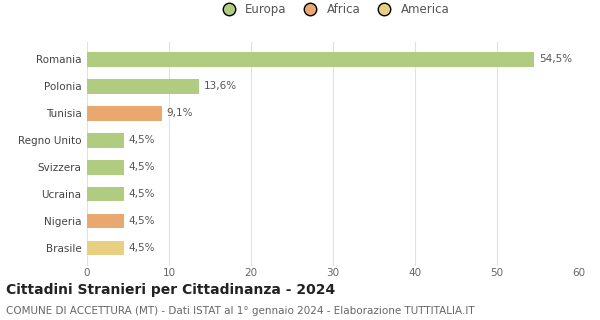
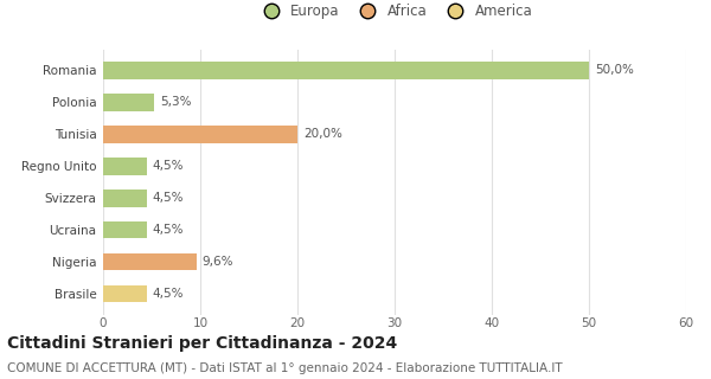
Romania: 54,5% -> 50,0%
Polonia: 13,6% -> 5,3%
Tunisia: 9,1% -> 20,0%
Nigeria: 4,5% -> 9,6%
